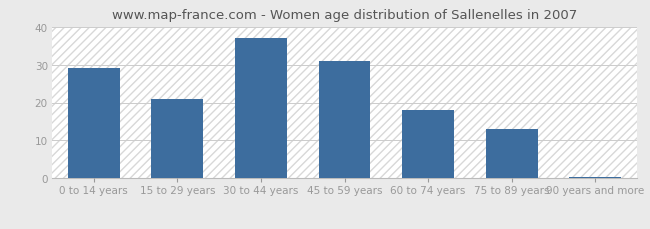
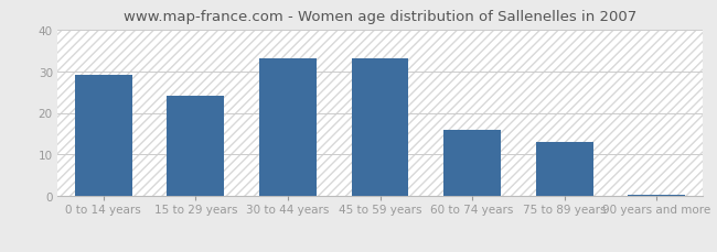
15 to 29 years: 21.0 -> 24.0
30 to 44 years: 37.0 -> 33.0
45 to 59 years: 31.0 -> 33.0
60 to 74 years: 18.0 -> 16.0
